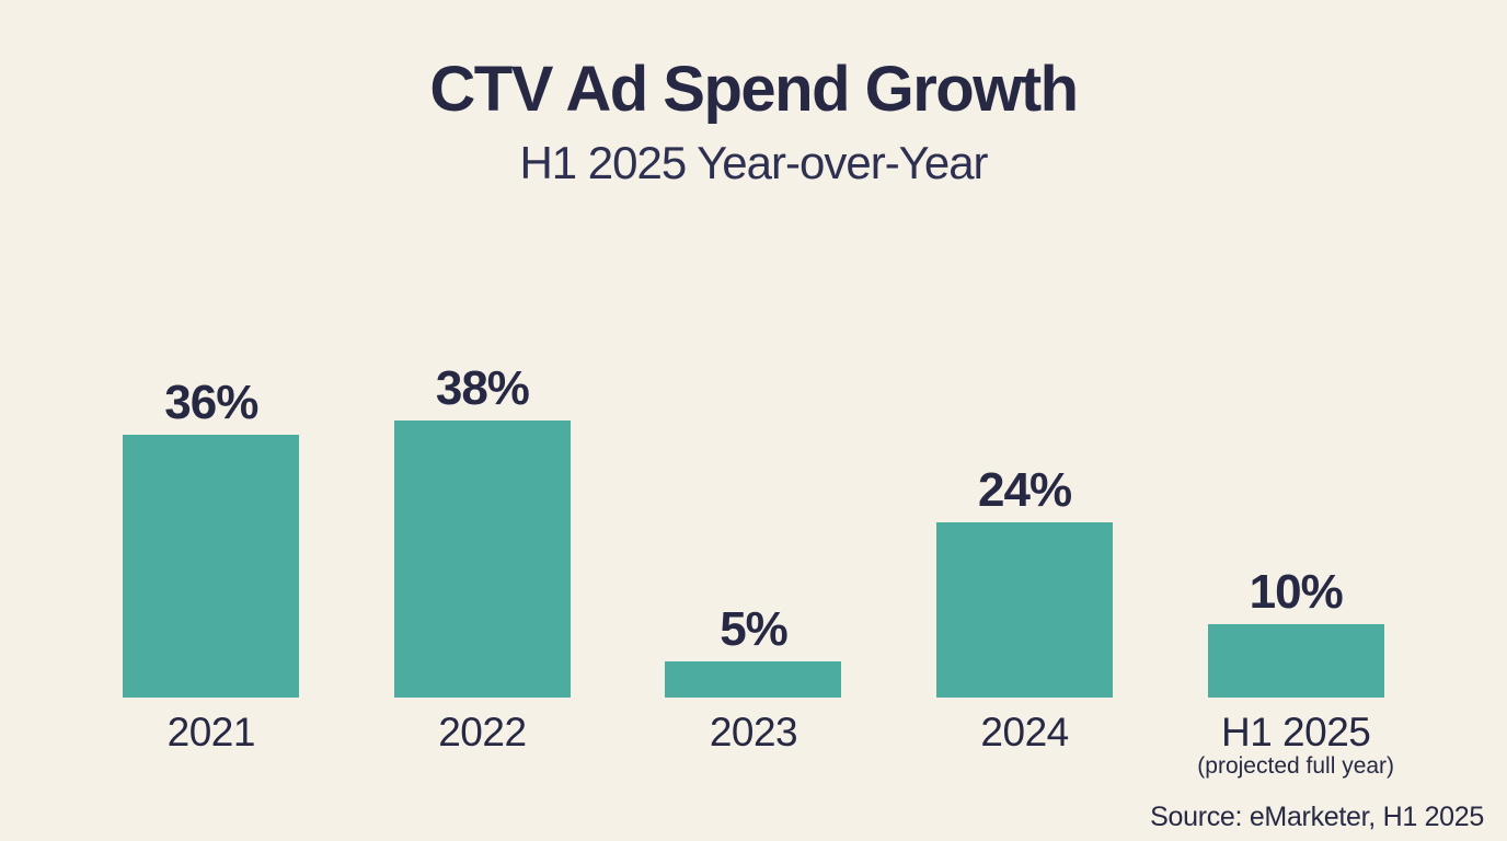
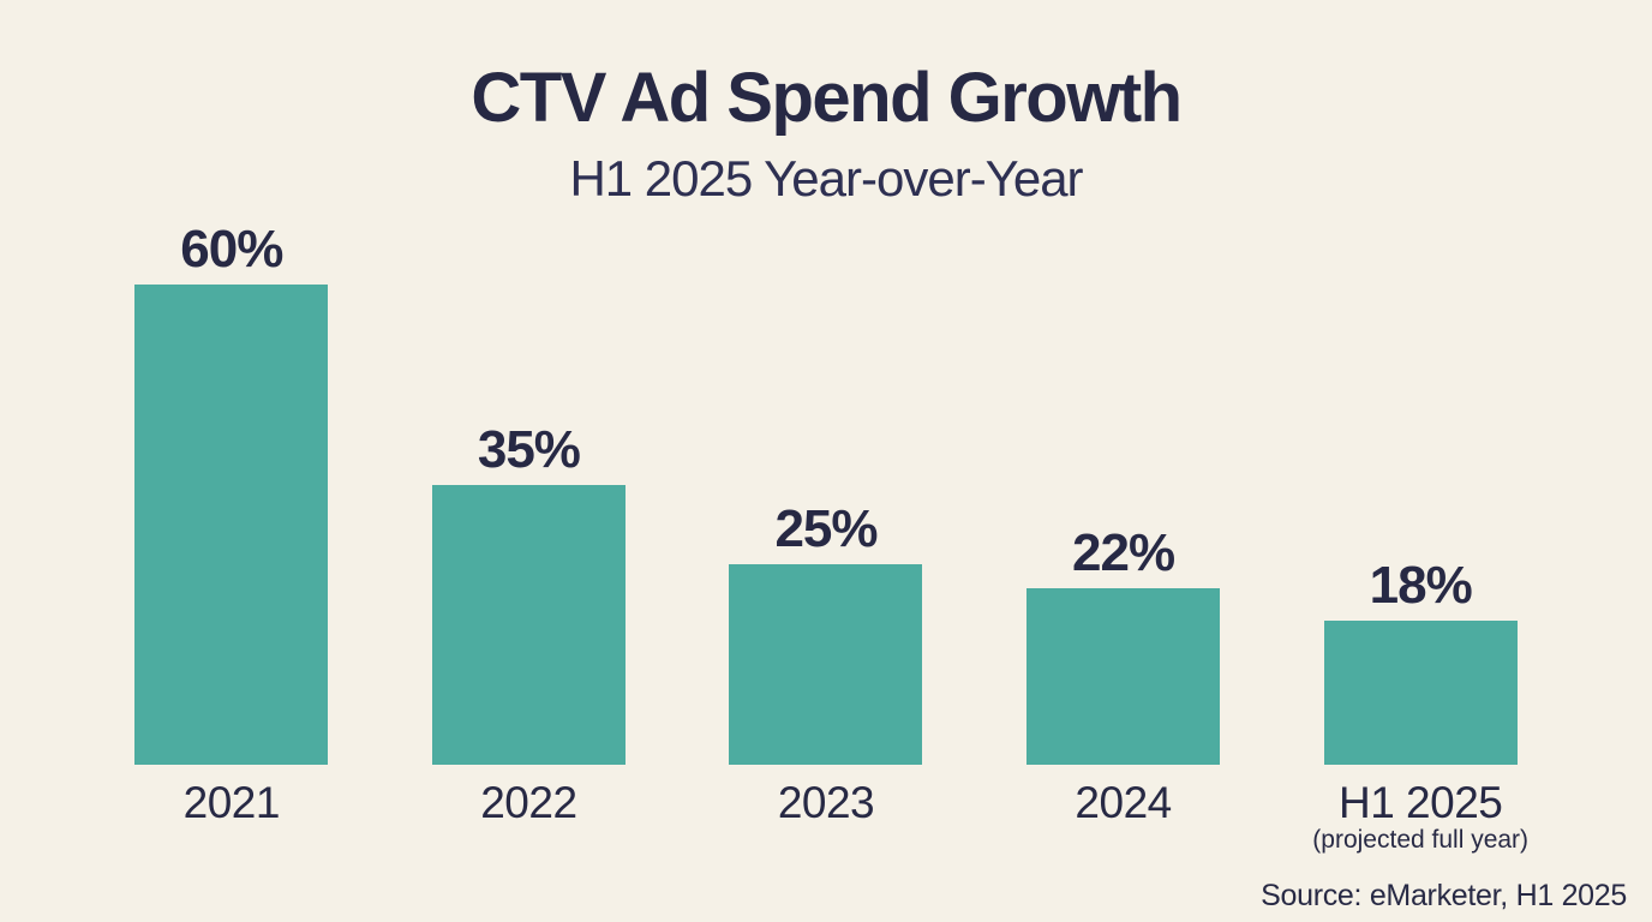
2021: 36% -> 60%
2022: 38% -> 35%
2023: 5% -> 25%
2024: 24% -> 22%
H1 2025: 10% -> 18%
